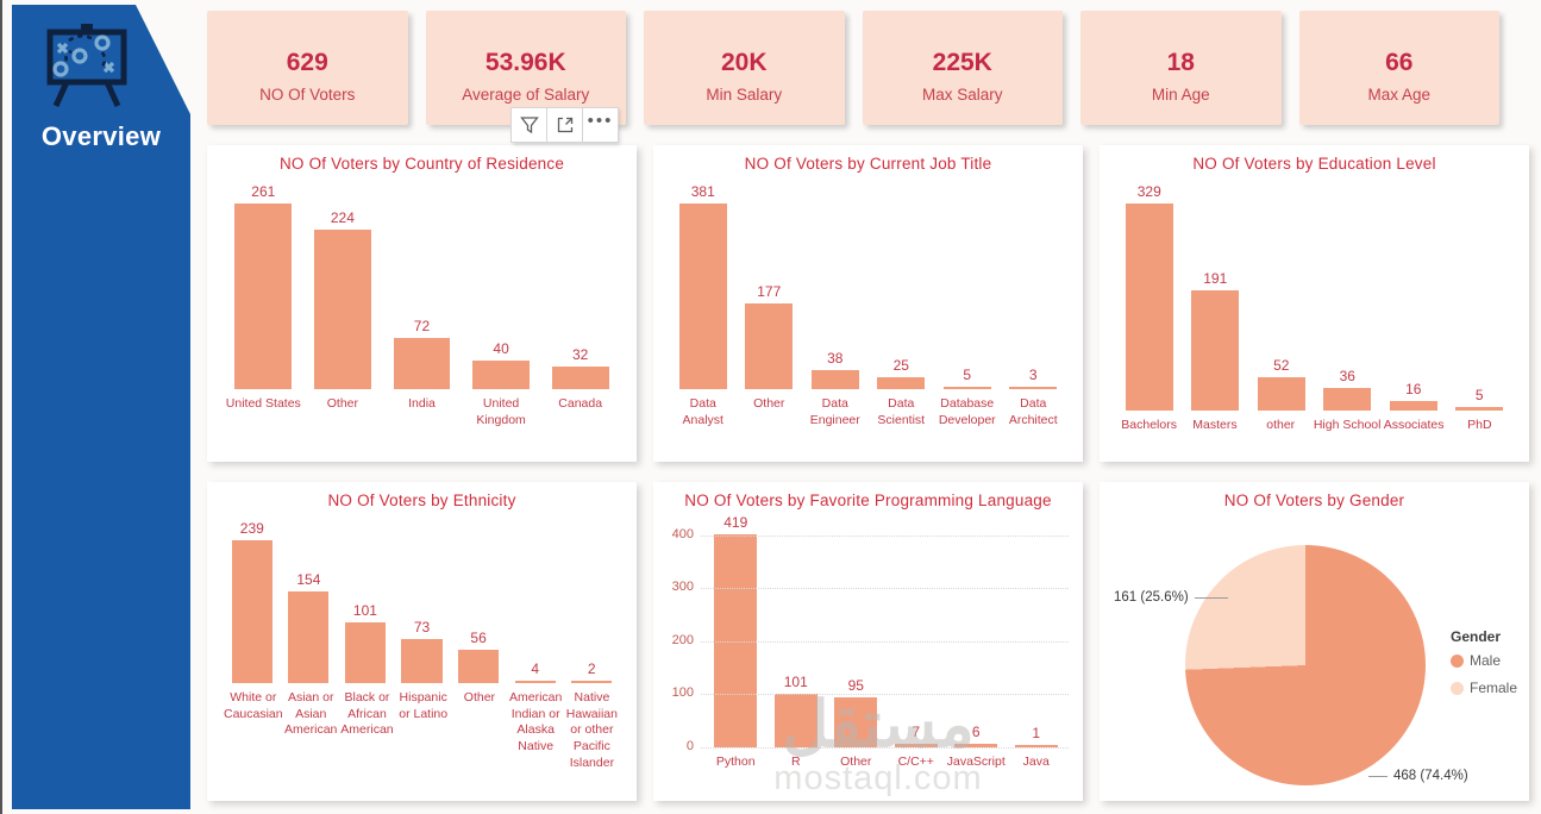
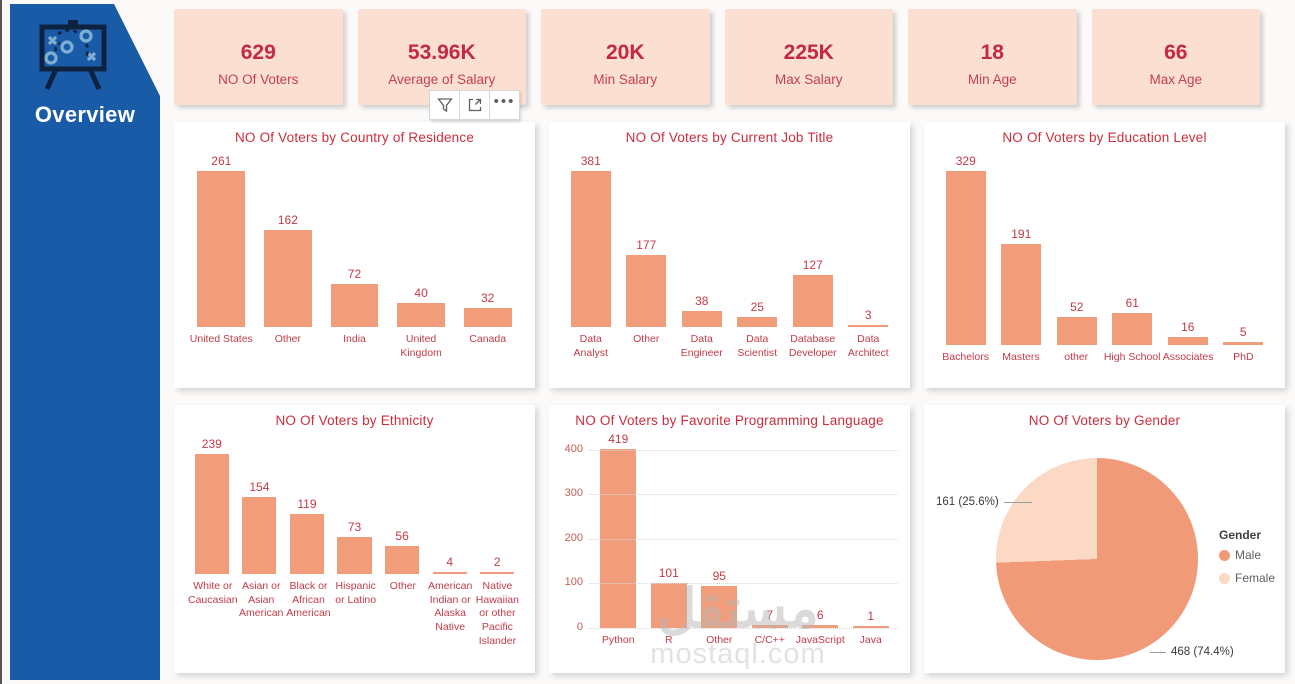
NO Of Voters by Country of Residence/Other: 224 -> 162
NO Of Voters by Current Job Title/Database Developer: 5 -> 127
NO Of Voters by Education Level/High School: 36 -> 61
NO Of Voters by Ethnicity/Black or African American: 101 -> 119
